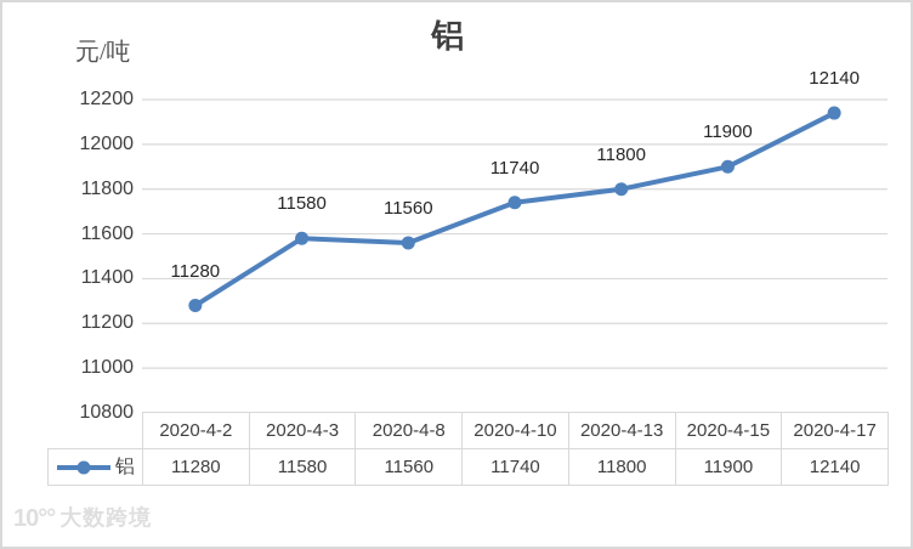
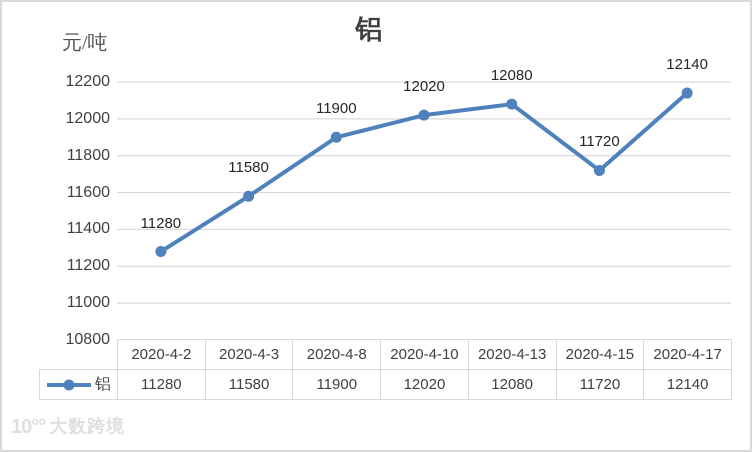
2020-4-8: 11560 -> 11900
2020-4-10: 11740 -> 12020
2020-4-13: 11800 -> 12080
2020-4-15: 11900 -> 11720
